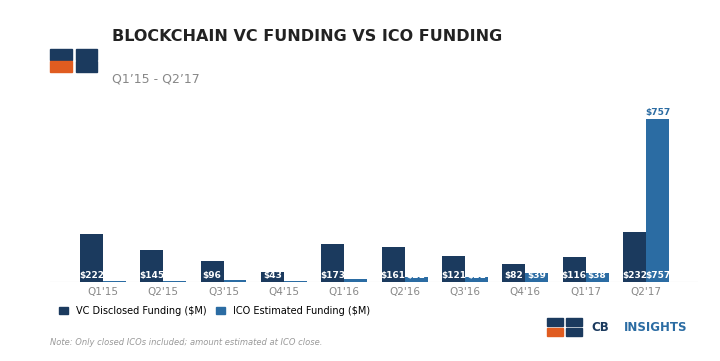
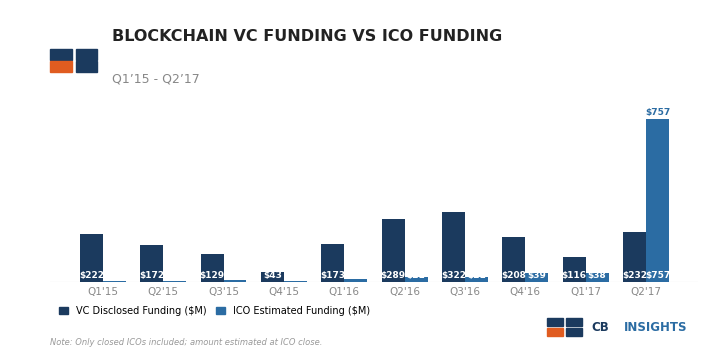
VC Disclosed Funding ($M)/Q2'15: $145 -> $172
VC Disclosed Funding ($M)/Q3'15: $96 -> $129
VC Disclosed Funding ($M)/Q2'16: $161 -> $289
VC Disclosed Funding ($M)/Q3'16: $121 -> $322
VC Disclosed Funding ($M)/Q4'16: $82 -> $208
